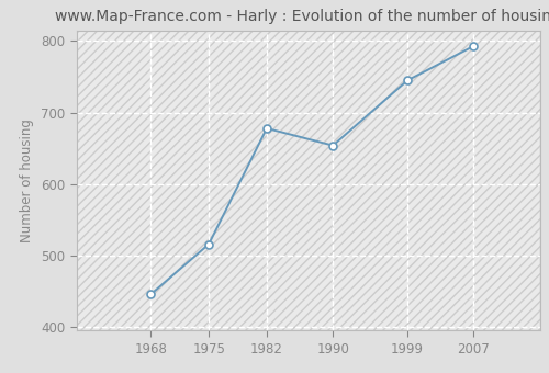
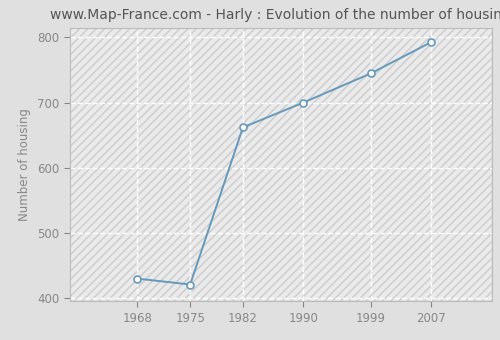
1968: 446 -> 430
1975: 516 -> 421
1982: 678 -> 662
1990: 654 -> 700
